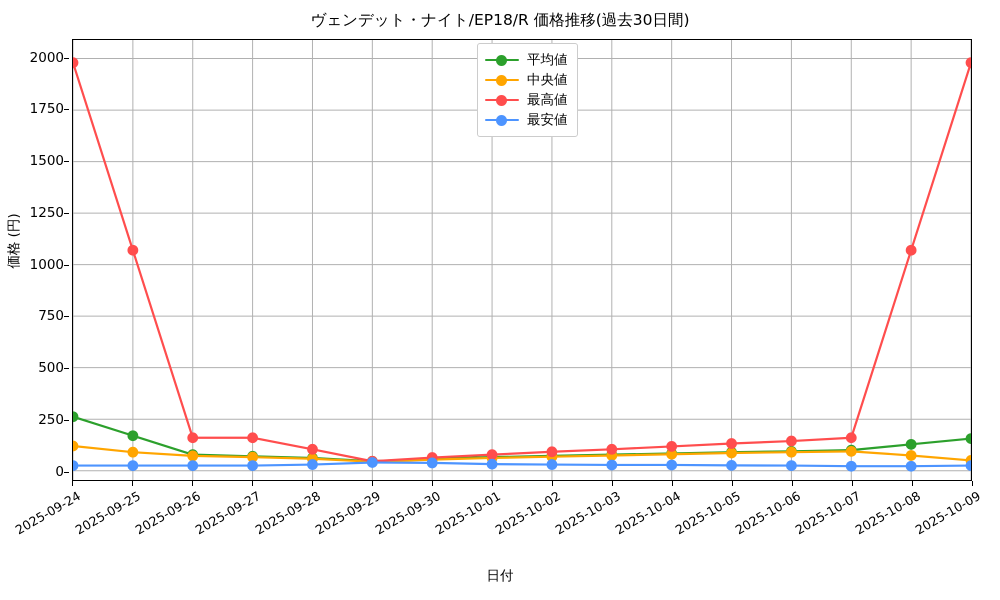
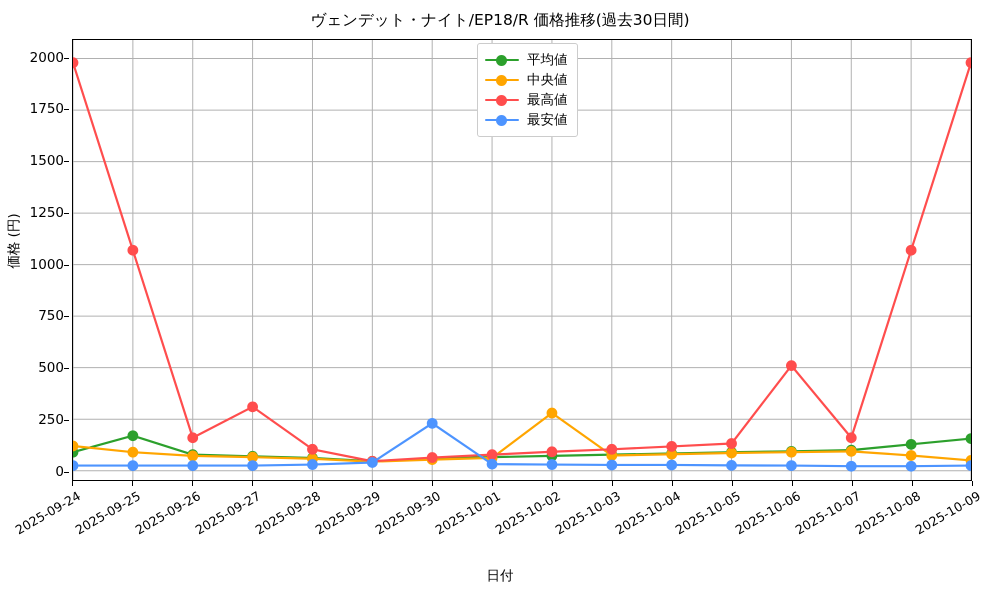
平均値/2025-09-24: 260 -> 90
最高値/2025-09-27: 160 -> 310
最安値/2025-09-30: 40 -> 230
中央値/2025-10-02: 70 -> 280
最高値/2025-10-06: 140 -> 510
